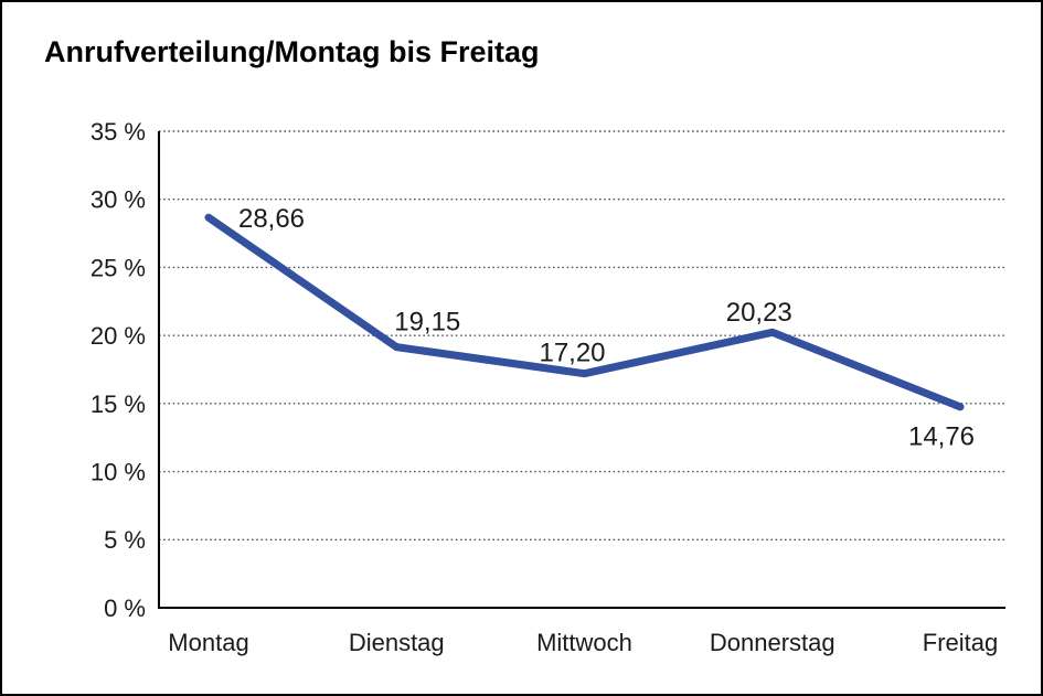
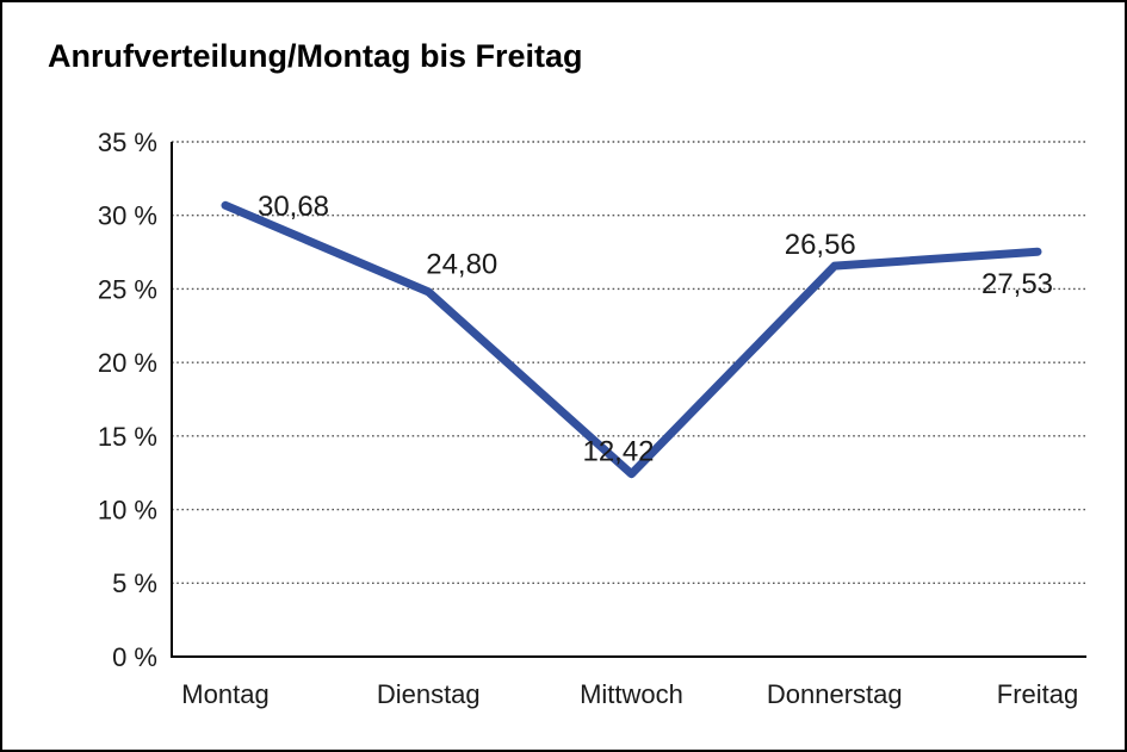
Montag: 28,66 -> 30,68
Dienstag: 19,15 -> 24,80
Mittwoch: 17,20 -> 12,42
Donnerstag: 20,23 -> 26,56
Freitag: 14,76 -> 27,53
